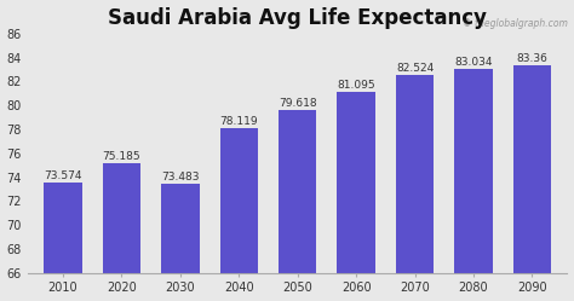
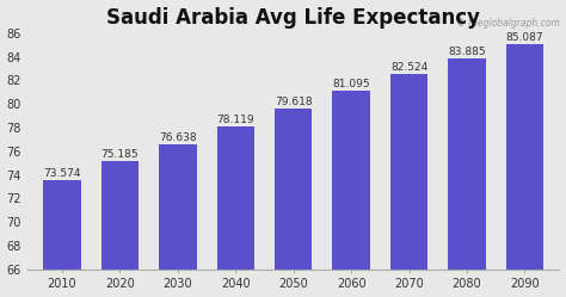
2030: 73.483 -> 76.638
2080: 83.034 -> 83.885
2090: 83.36 -> 85.087
